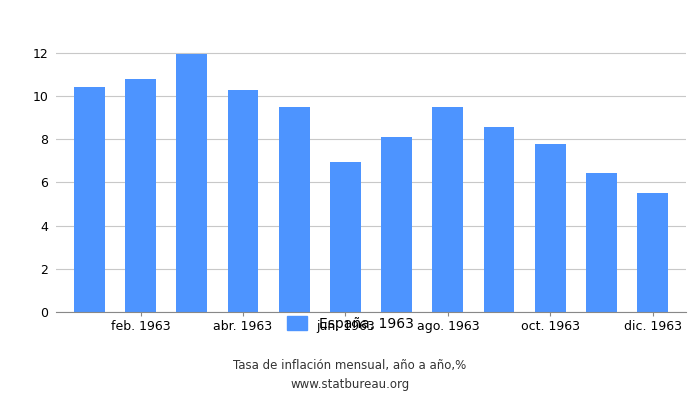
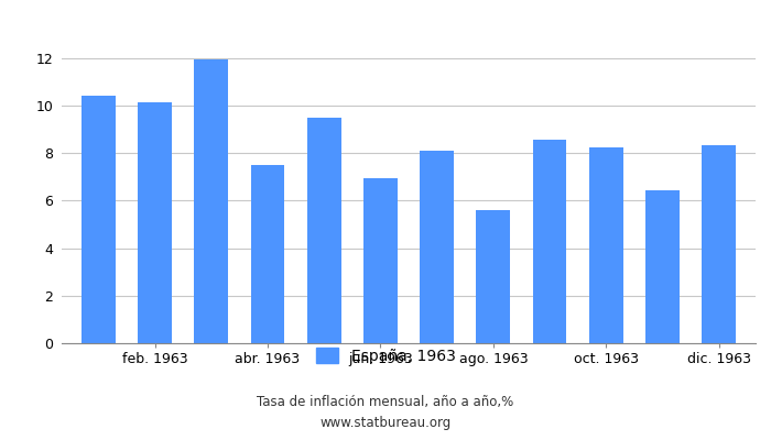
feb. 1963: 10.80 -> 10.15
abr. 1963: 10.30 -> 7.50
ago. 1963: 9.50 -> 5.60
oct. 1963: 7.80 -> 8.25
dic. 1963: 5.50 -> 8.35
